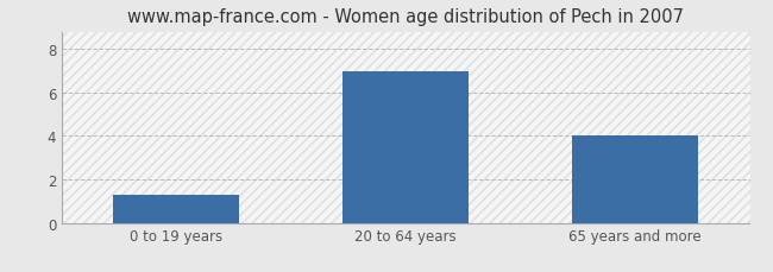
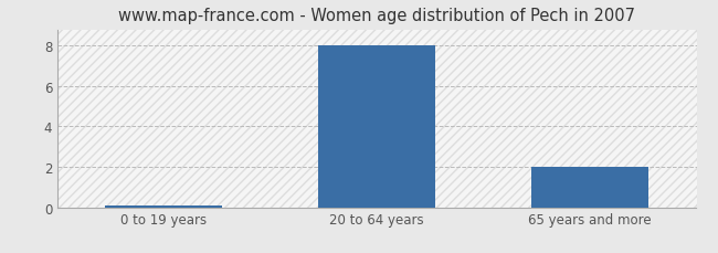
0 to 19 years: 1.3 -> 0.1
20 to 64 years: 7.0 -> 8.0
65 years and more: 4.0 -> 2.0
